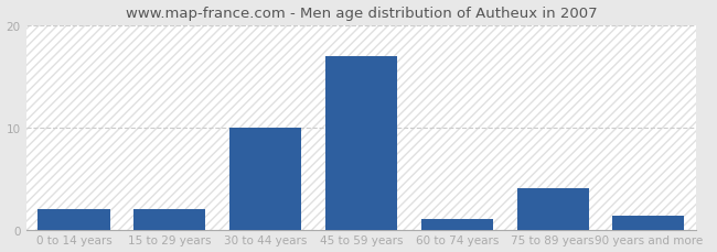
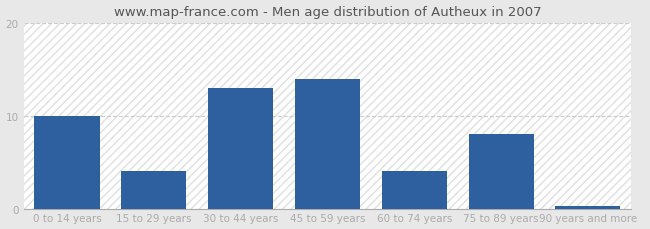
0 to 14 years: 2.0 -> 10.0
15 to 29 years: 2.0 -> 4.0
30 to 44 years: 10.0 -> 13.0
45 to 59 years: 17.0 -> 14.0
60 to 74 years: 1.0 -> 4.0
75 to 89 years: 4.0 -> 8.0
90 years and more: 1.4 -> 0.3
